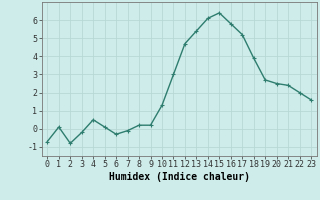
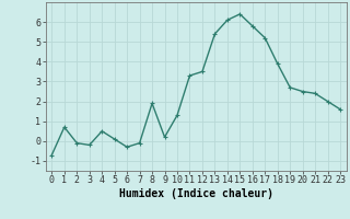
1: 0.1 -> 0.7
2: -0.8 -> -0.1
8: 0.2 -> 1.9
11: 3.0 -> 3.3
12: 4.7 -> 3.5
